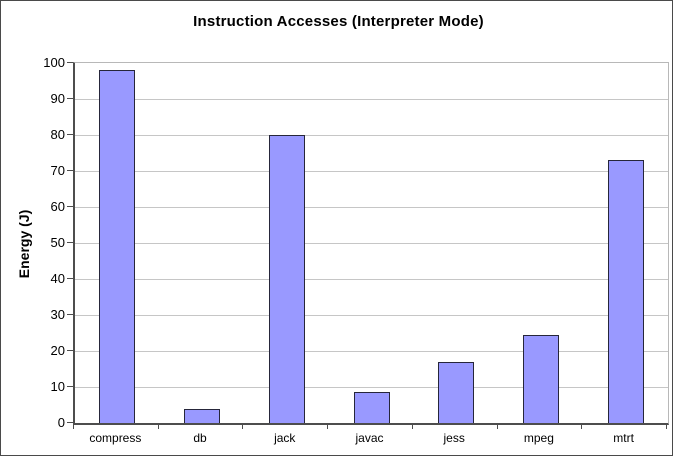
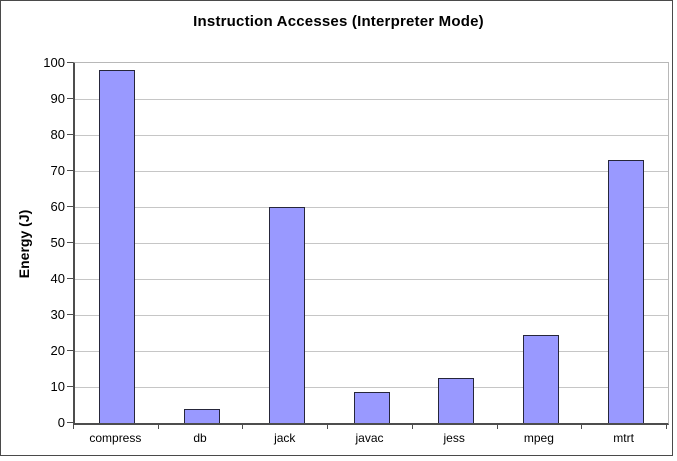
jack: 80 -> 60
jess: 17 -> 12
